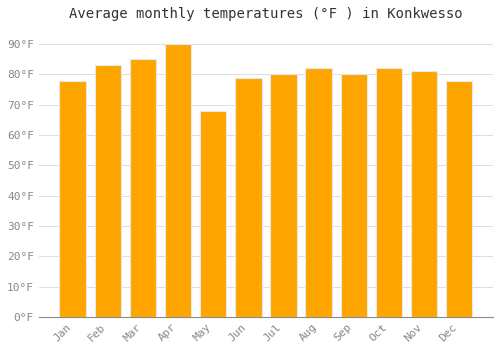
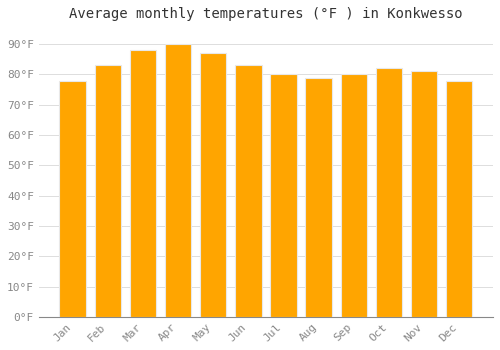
Mar: 85°F -> 88°F
May: 68°F -> 87°F
Jun: 79°F -> 83°F
Aug: 82°F -> 79°F
